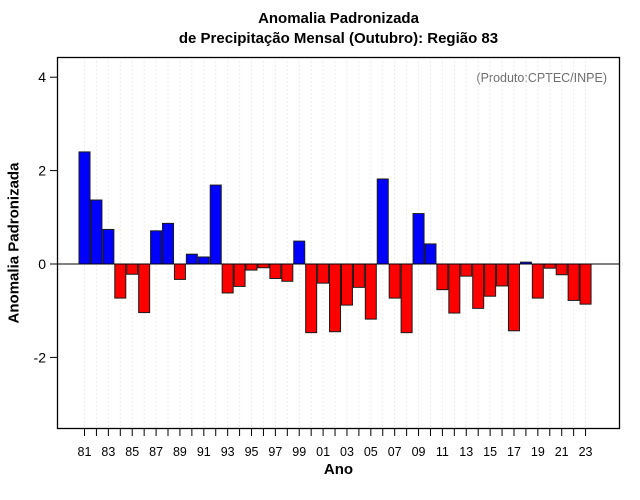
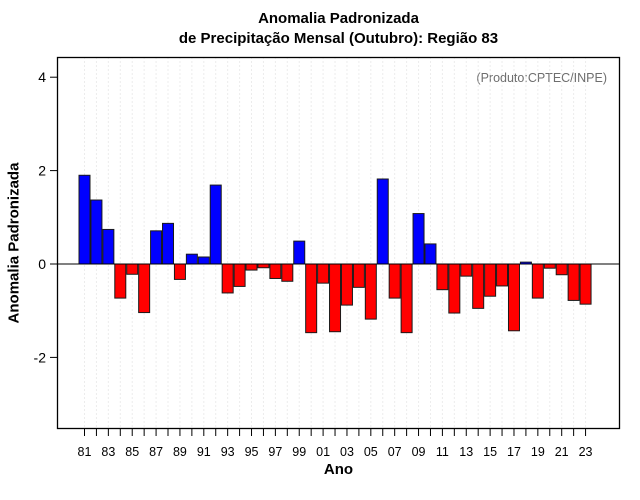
81: 2.4 -> 1.9
